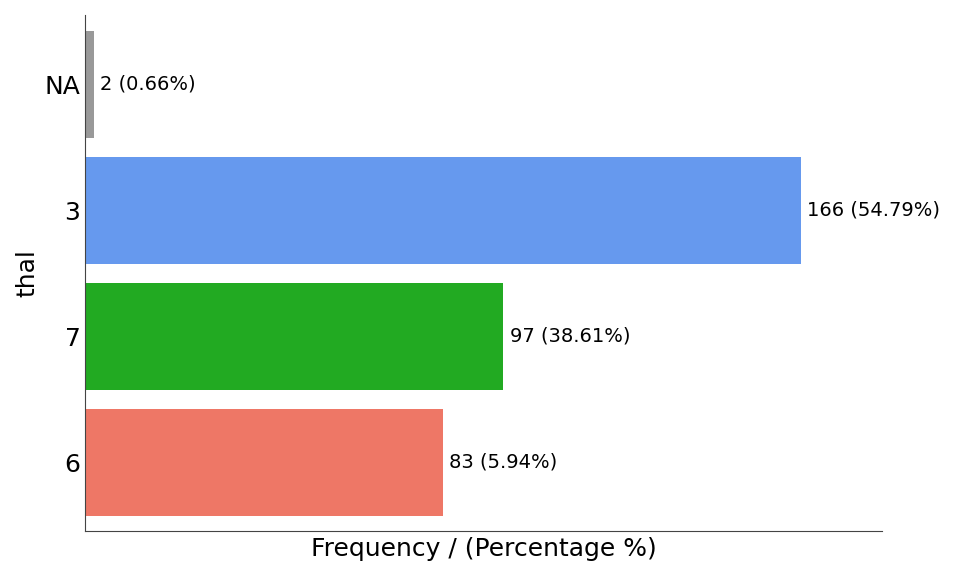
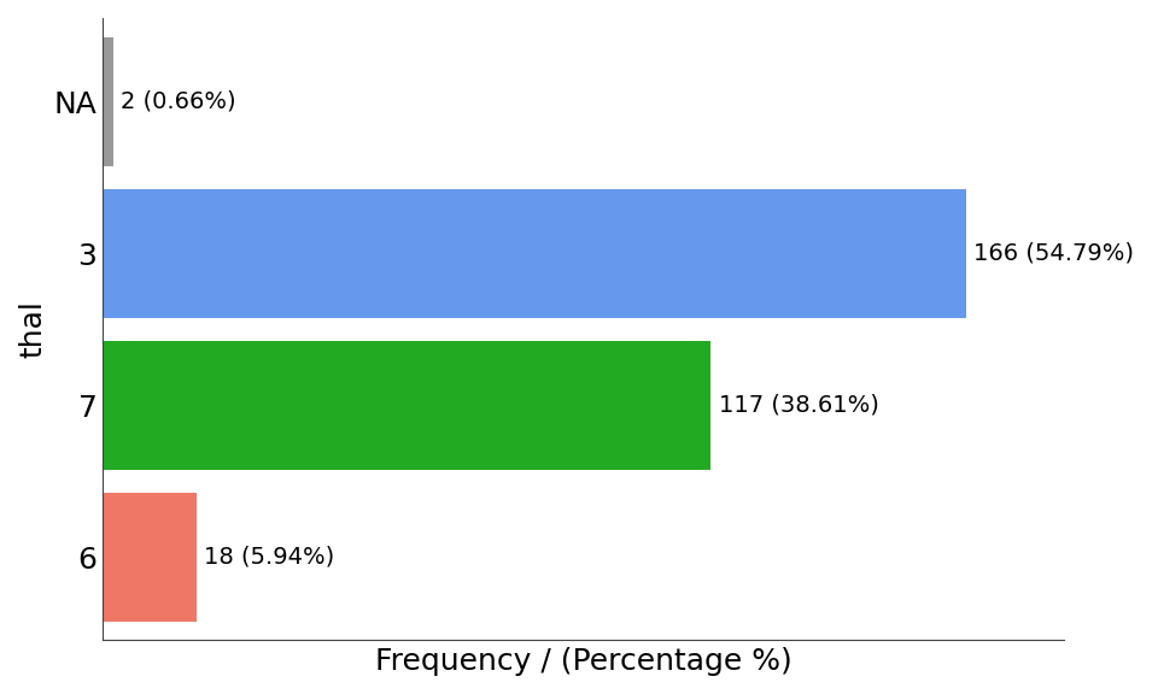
7: 97 -> 117
6: 83 -> 18
